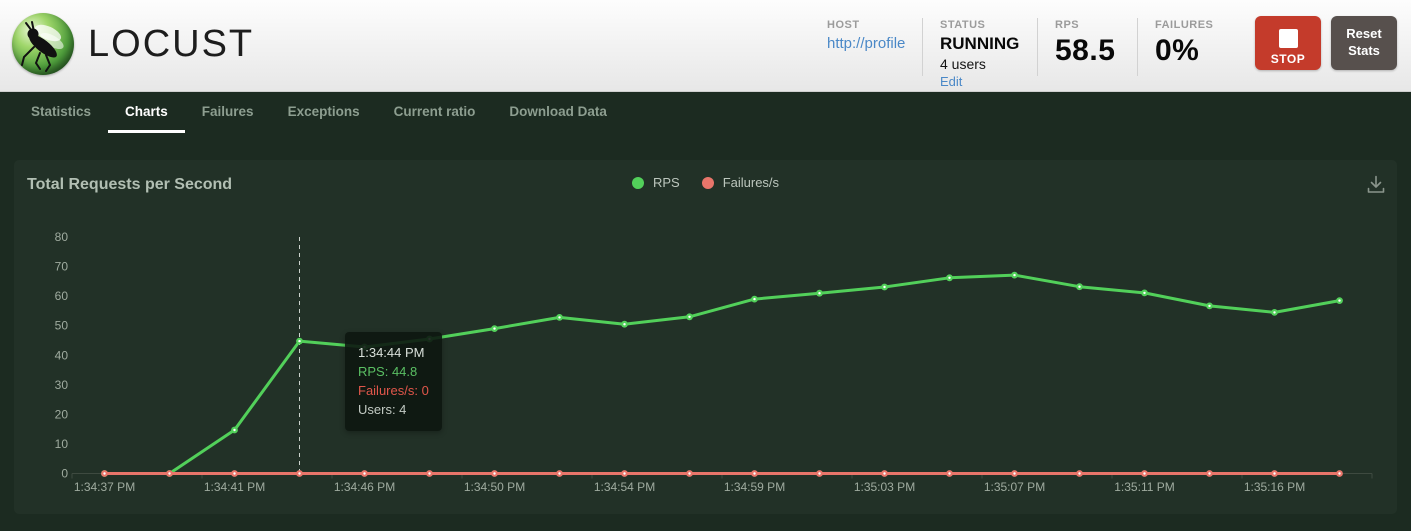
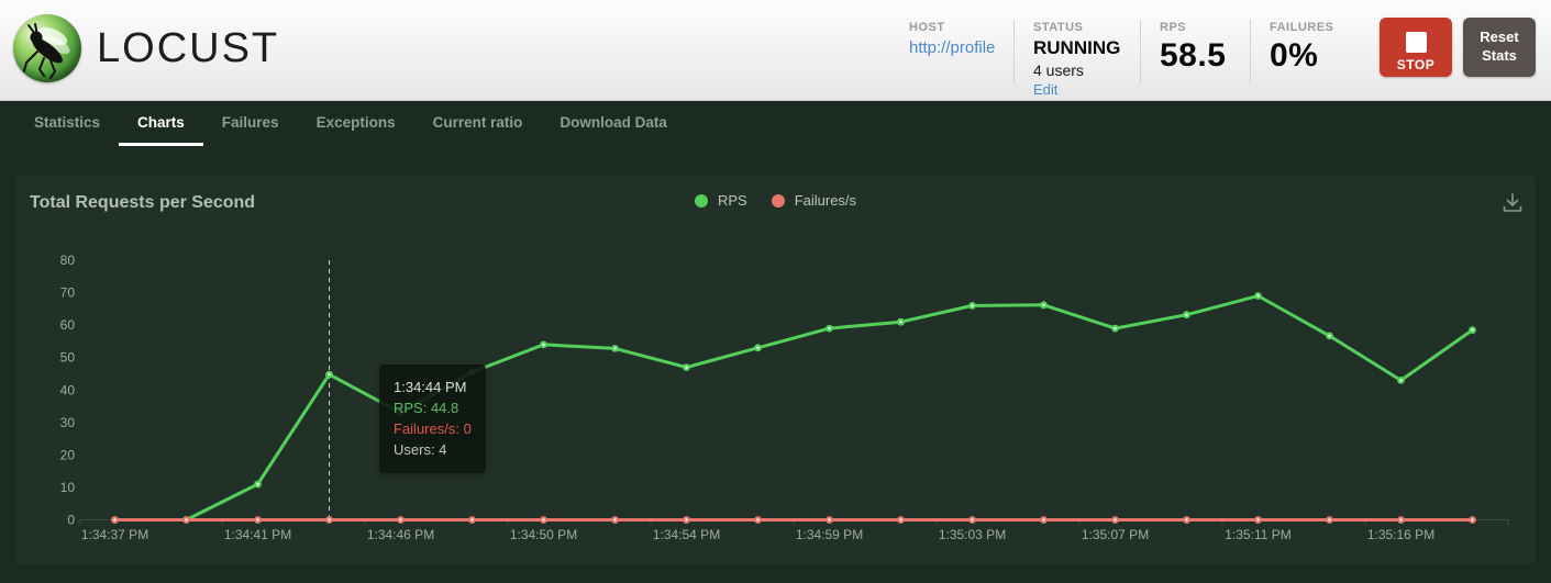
RPS/1:34:41 PM: 15 -> 11
RPS/1:34:46 PM: 43 -> 33
RPS/1:34:50 PM: 49 -> 54
RPS/1:34:54 PM: 50 -> 47
RPS/1:35:03 PM: 63 -> 66
RPS/1:35:07 PM: 67 -> 59
RPS/1:35:11 PM: 61 -> 69
RPS/1:35:16 PM: 54 -> 43
